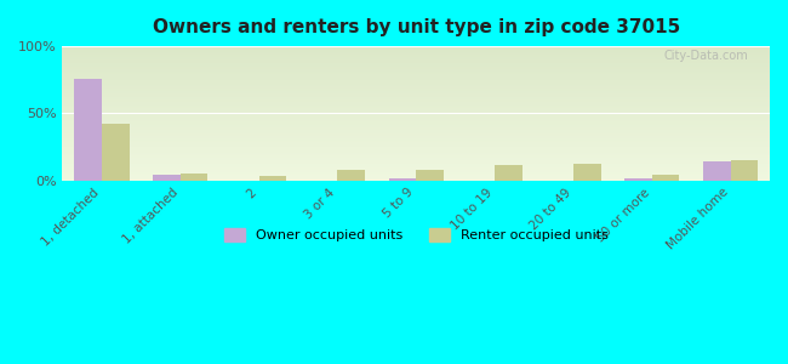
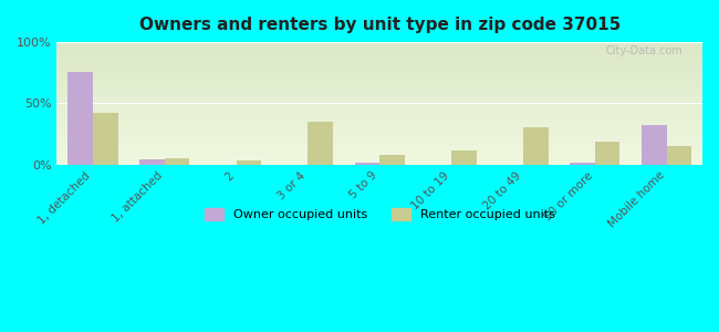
Renter occupied units/3 or 4: 8% -> 35%
Renter occupied units/20 to 49: 12% -> 30%
Renter occupied units/50 or more: 4% -> 19%
Owner occupied units/Mobile home: 14% -> 32%
